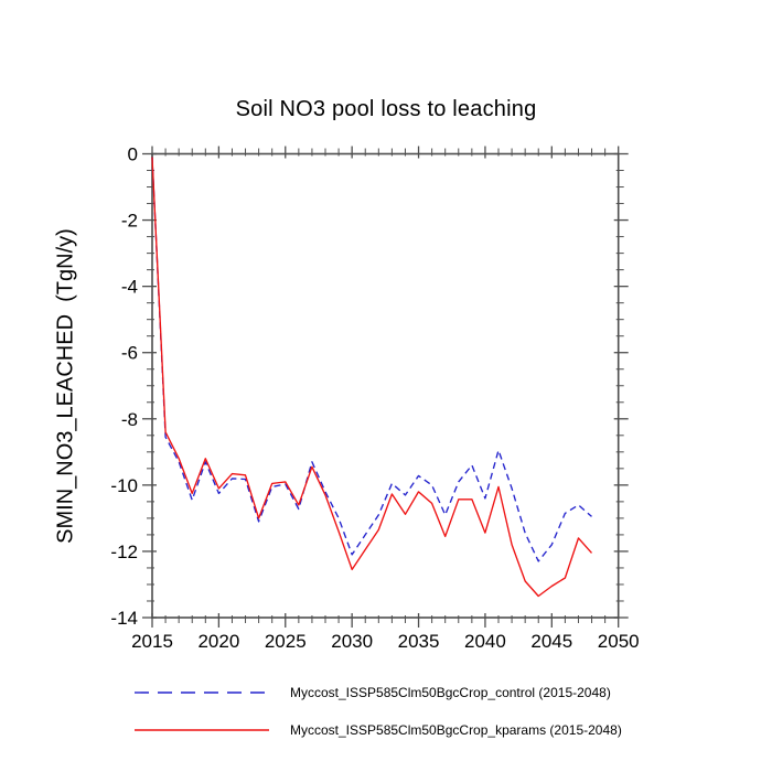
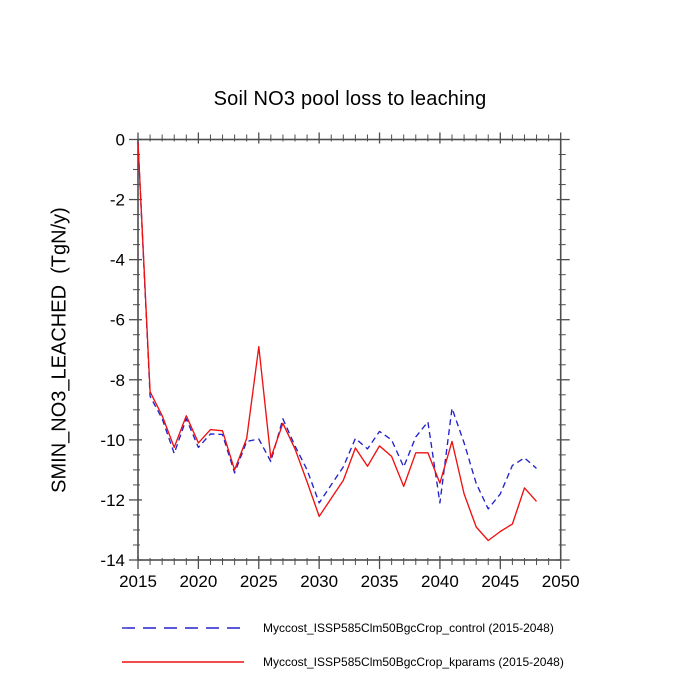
Myccost_ISSP585Clm50BgcCrop_kparams (2015-2048)/2025: -9.9 -> -6.9
Myccost_ISSP585Clm50BgcCrop_control (2015-2048)/2040: -10.4 -> -12.1
